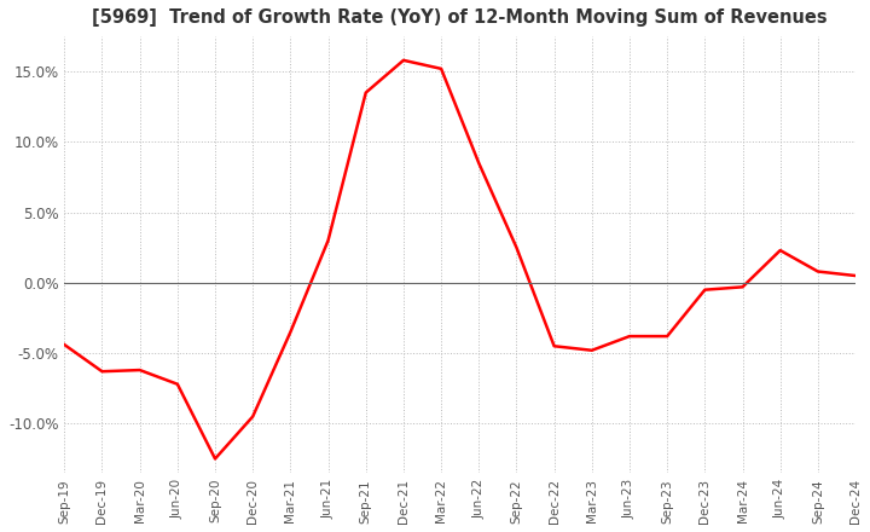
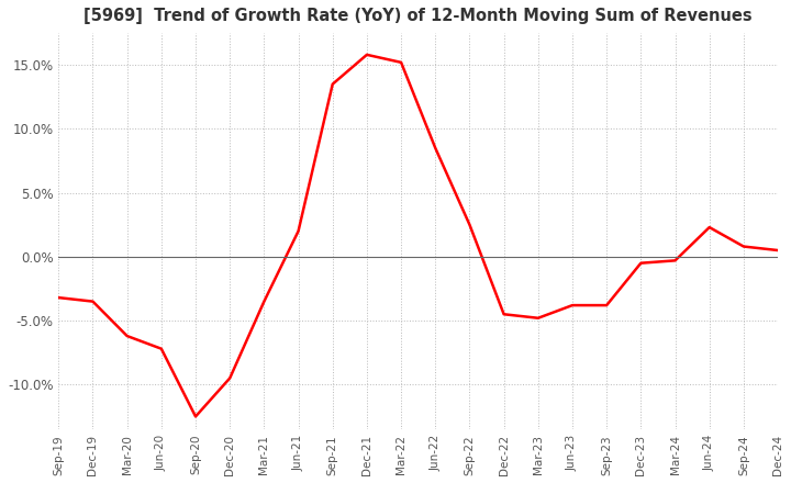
Sep-19: -4.4% -> -3.2%
Dec-19: -6.3% -> -3.5%
Jun-21: 3.0% -> 2.0%
